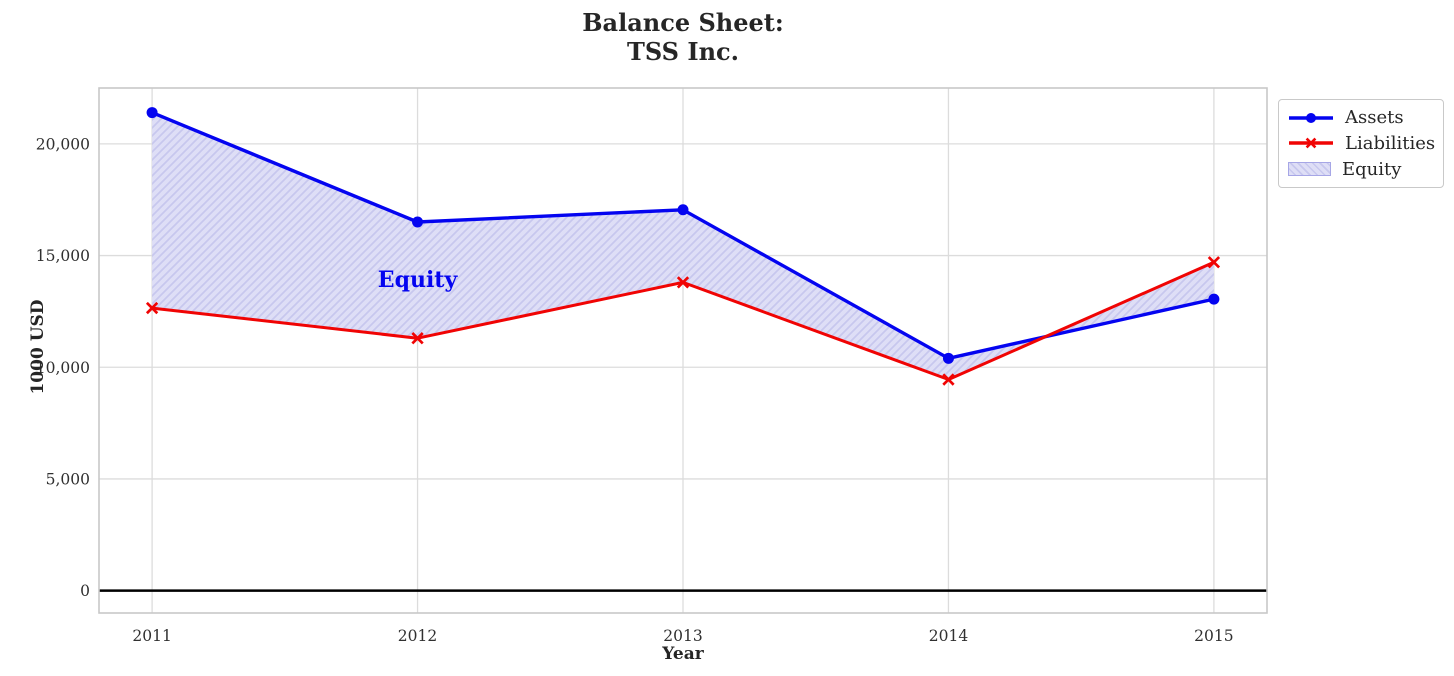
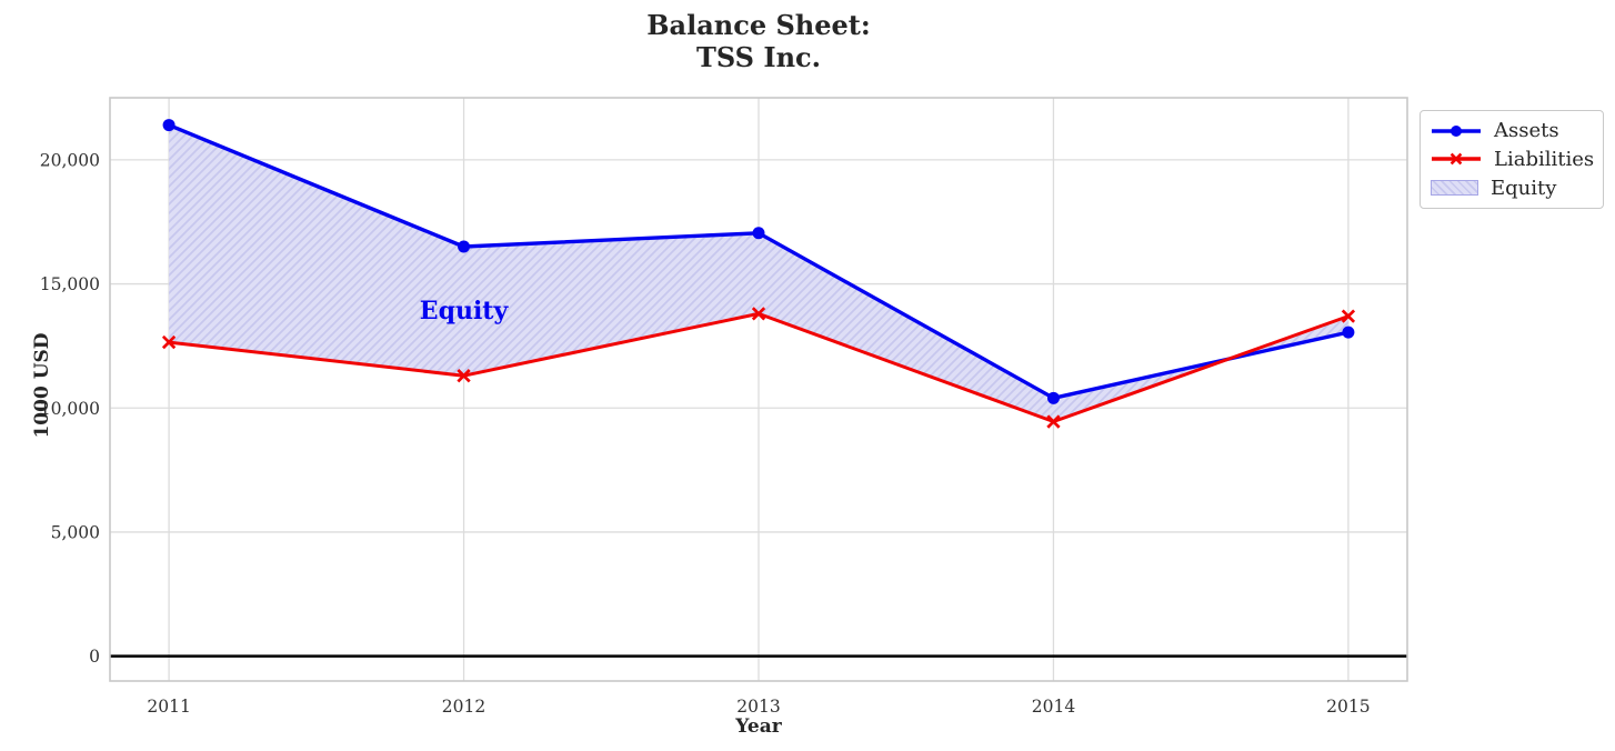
Liabilities/2015: 14700 -> 13700
